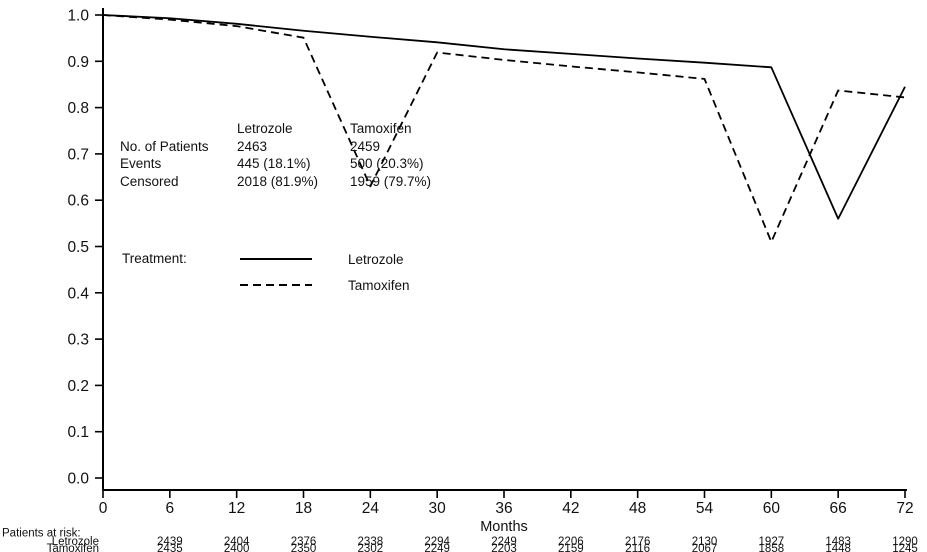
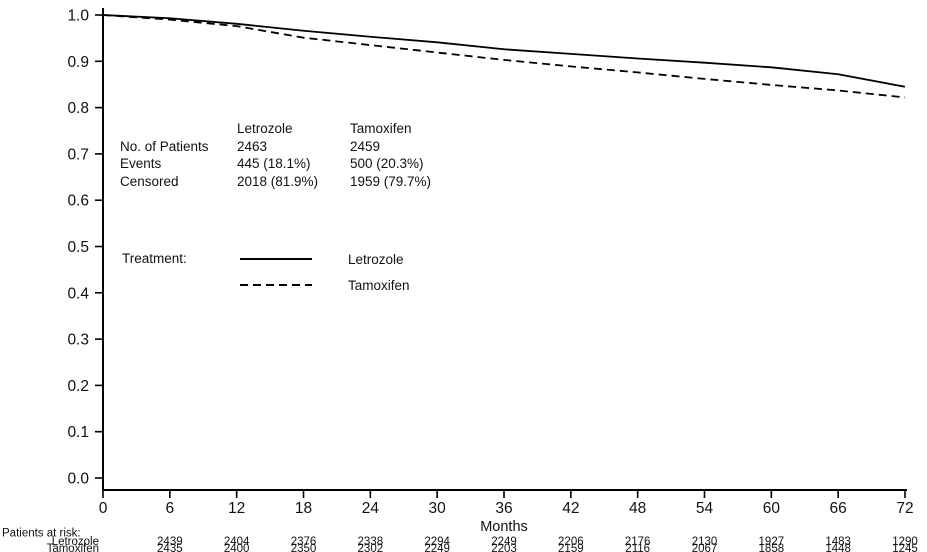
Tamoxifen/24: 0.63 -> 0.94
Tamoxifen/60: 0.51 -> 0.85
Letrozole/66: 0.56 -> 0.87
